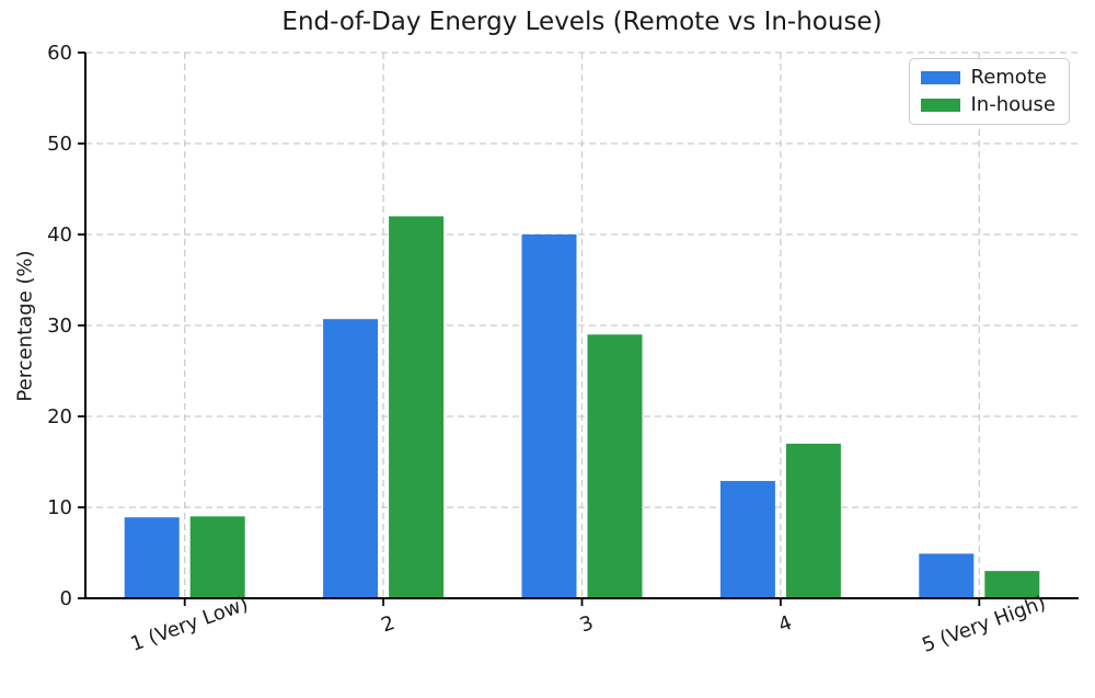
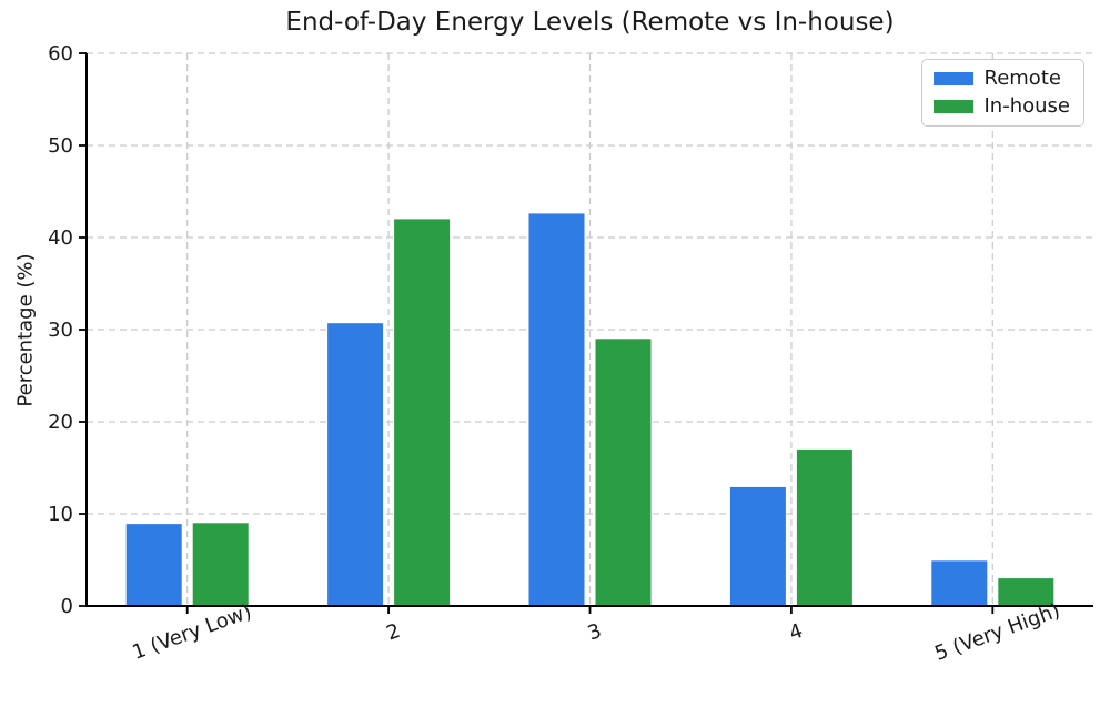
Remote/3: 40 -> 43
